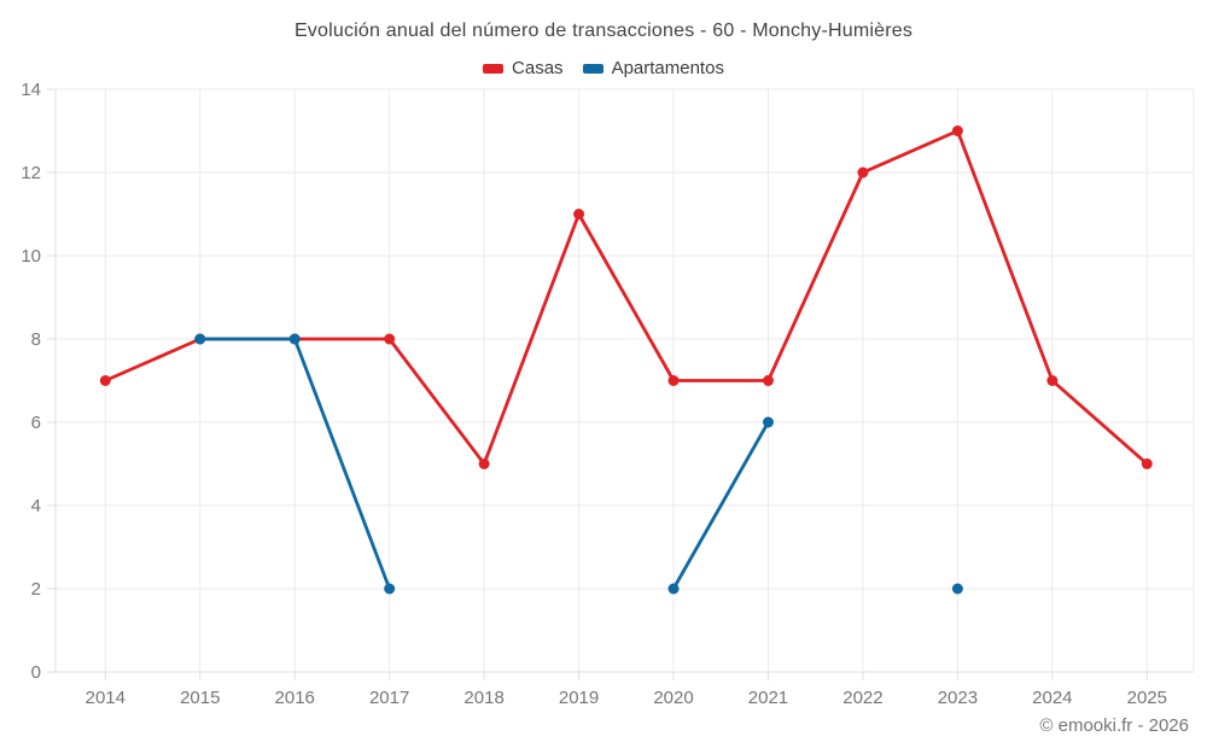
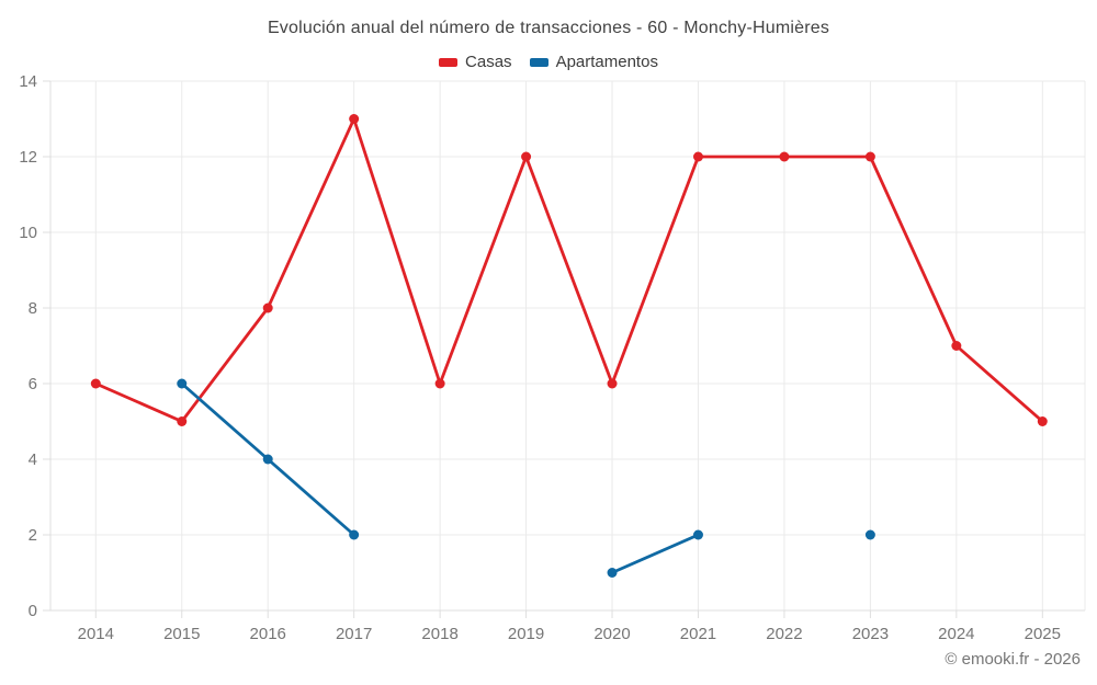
Casas/2014: 7 -> 6
Casas/2015: 8 -> 5
Apartamentos/2015: 8 -> 6
Apartamentos/2016: 8 -> 4
Casas/2017: 8 -> 13
Casas/2018: 5 -> 6
Casas/2019: 11 -> 12
Casas/2020: 7 -> 6
Apartamentos/2020: 2 -> 1
Casas/2021: 7 -> 12
Apartamentos/2021: 6 -> 2
Casas/2023: 13 -> 12
